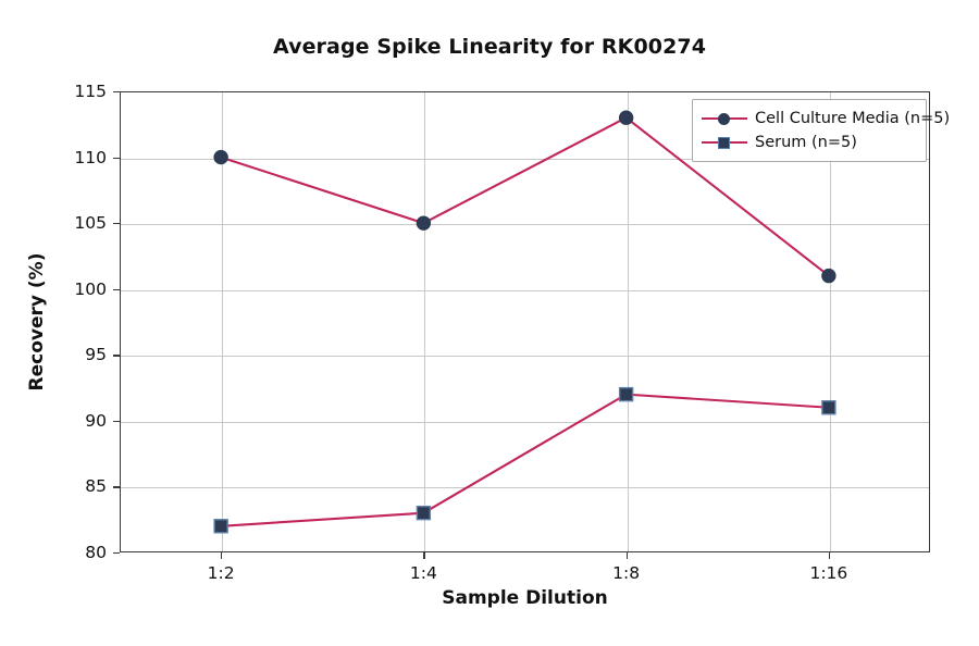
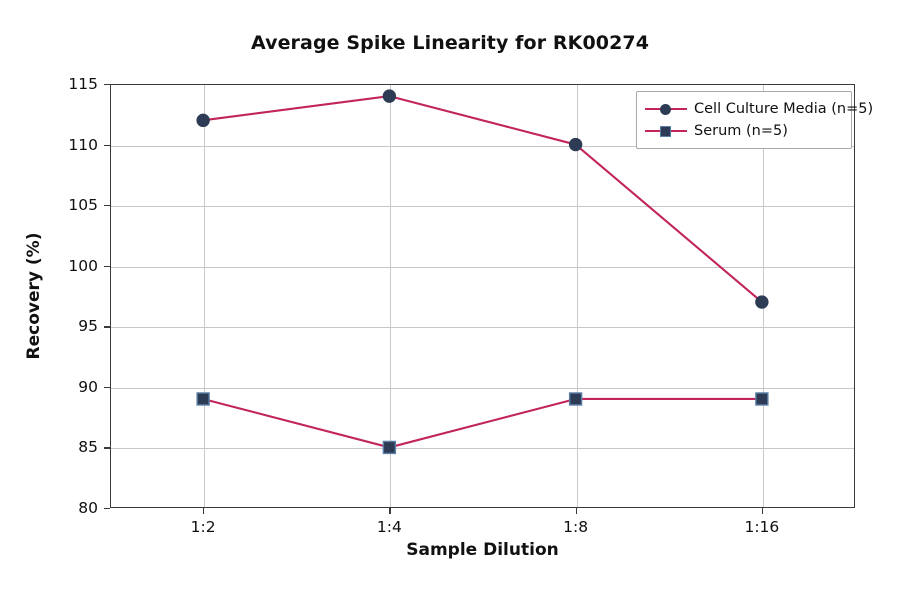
Cell Culture Media (n=5)/1:2: 110 -> 112
Serum (n=5)/1:2: 82 -> 89
Cell Culture Media (n=5)/1:4: 105 -> 114
Serum (n=5)/1:4: 83 -> 85
Cell Culture Media (n=5)/1:8: 113 -> 110
Serum (n=5)/1:8: 92 -> 89
Cell Culture Media (n=5)/1:16: 101 -> 97
Serum (n=5)/1:16: 91 -> 89
